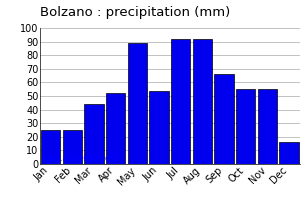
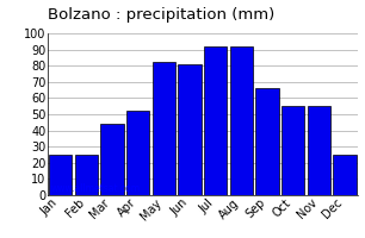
May: 89 -> 82
Jun: 54 -> 81
Dec: 16 -> 25
